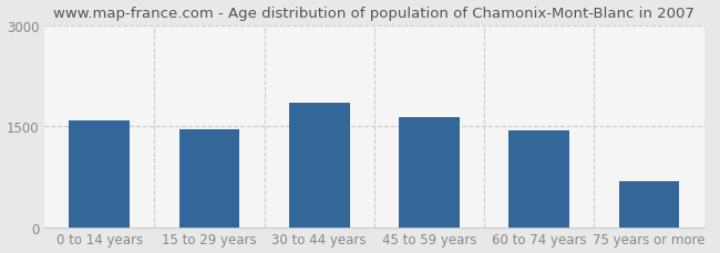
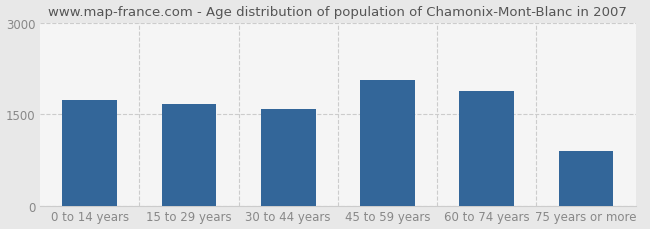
0 to 14 years: 1580 -> 1740
15 to 29 years: 1460 -> 1660
30 to 44 years: 1860 -> 1580
45 to 59 years: 1640 -> 2060
60 to 74 years: 1430 -> 1880
75 years or more: 680 -> 900
